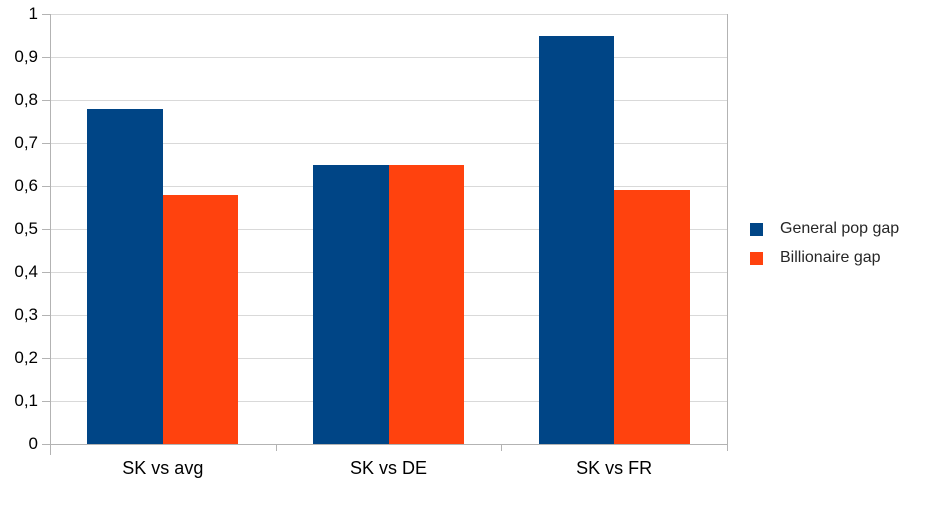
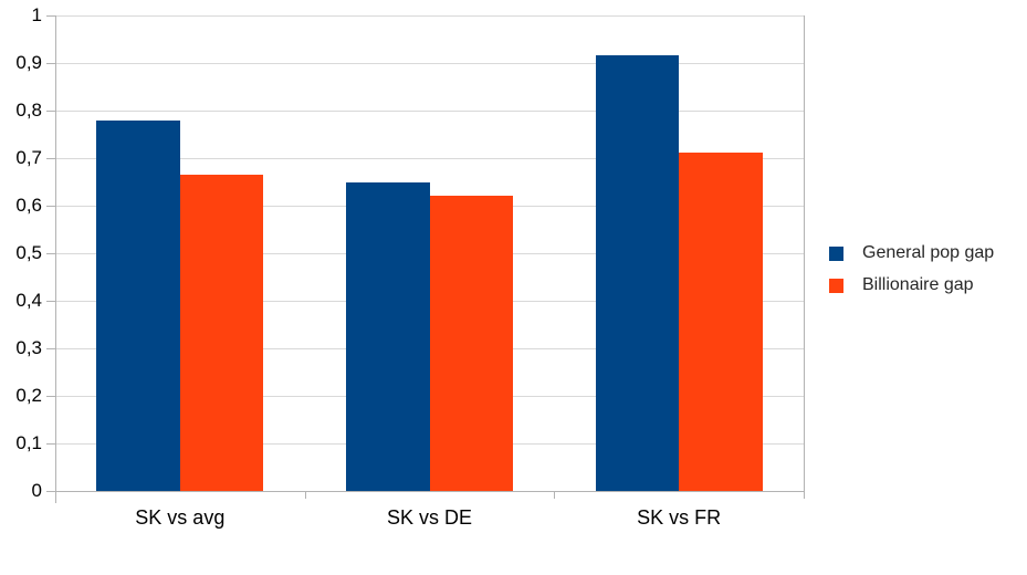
Billionaire gap/SK vs avg: 0,58 -> 0,67
Billionaire gap/SK vs DE: 0,65 -> 0,62
General pop gap/SK vs FR: 0,95 -> 0,92
Billionaire gap/SK vs FR: 0,59 -> 0,71
